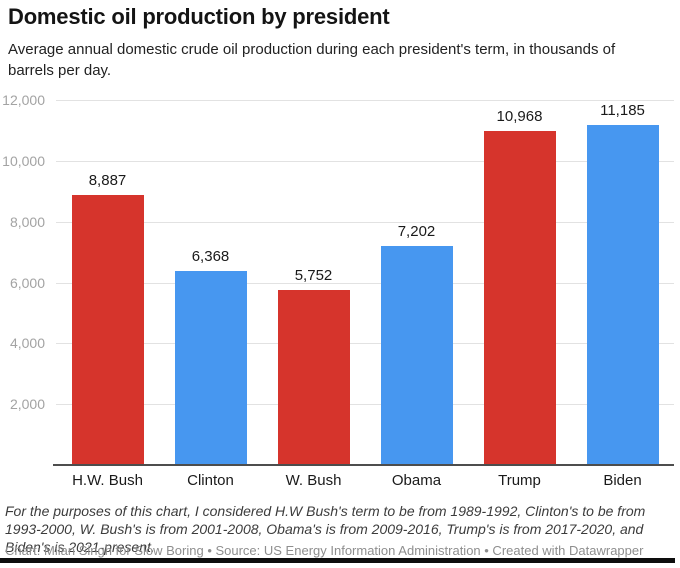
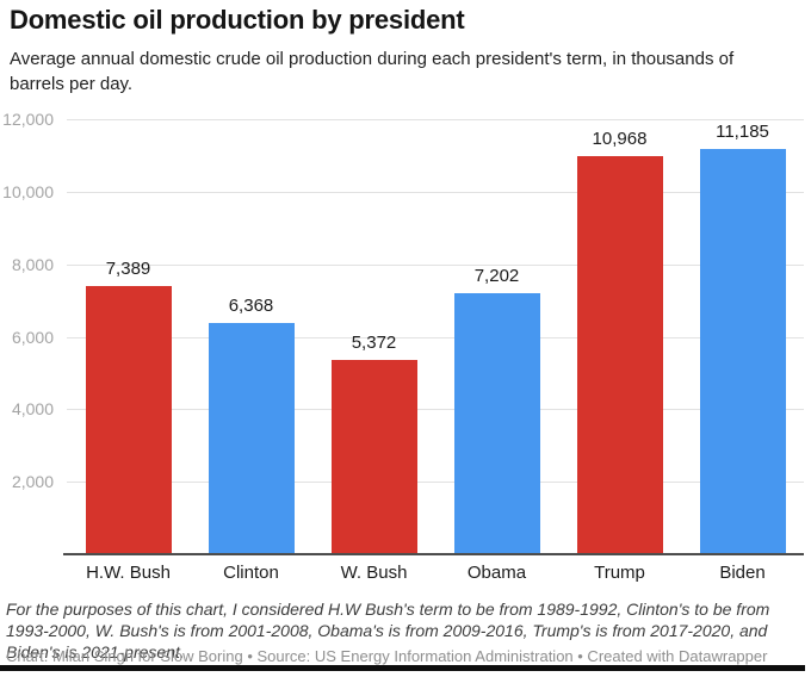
H.W. Bush: 8,887 -> 7,389
W. Bush: 5,752 -> 5,372
